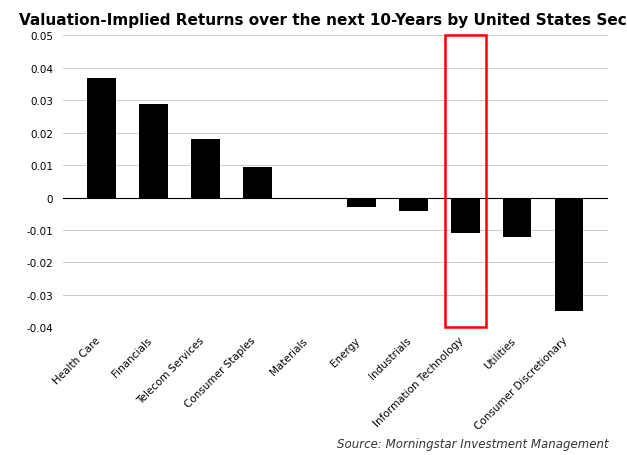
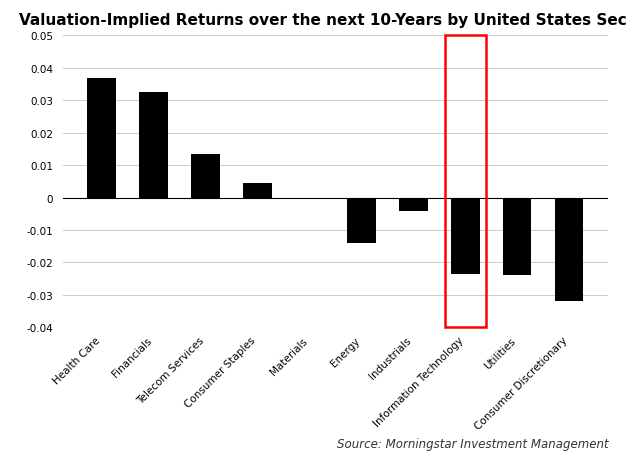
Financials: 0.0290 -> 0.0325
Telecom Services: 0.0180 -> 0.0135
Consumer Staples: 0.0095 -> 0.0045
Energy: -0.0030 -> -0.0140
Information Technology: -0.0110 -> -0.0235
Utilities: -0.0120 -> -0.0240
Consumer Discretionary: -0.0350 -> -0.0320
